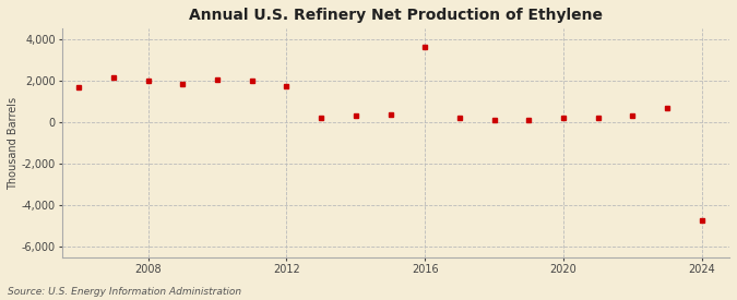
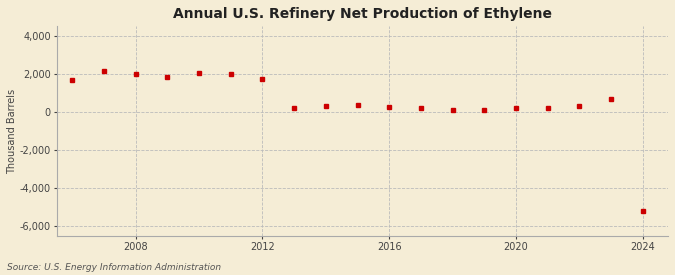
2016: 3,600 -> 200
2024: -4,700 -> -5,200
